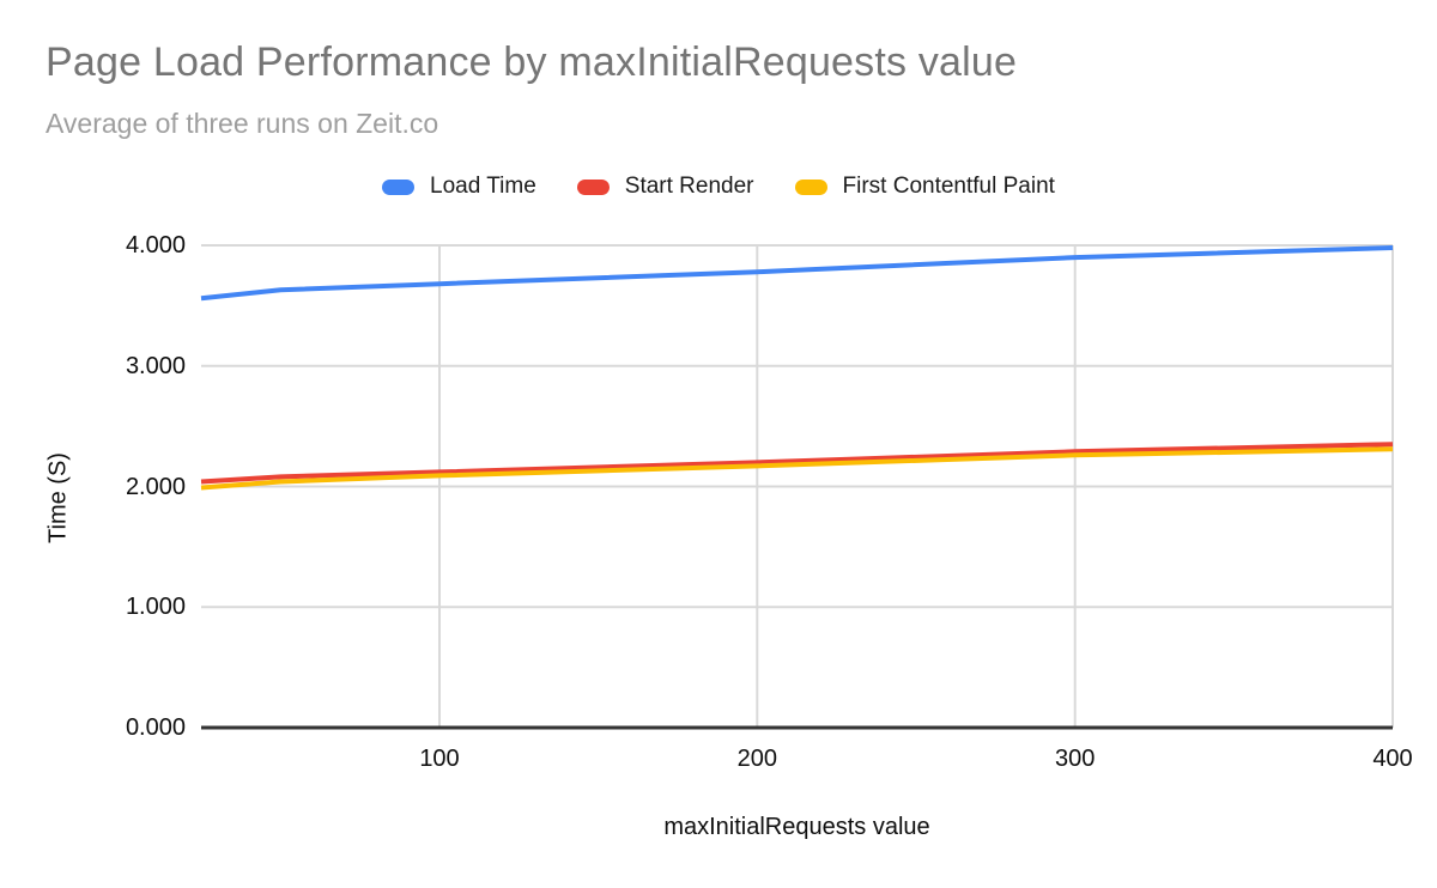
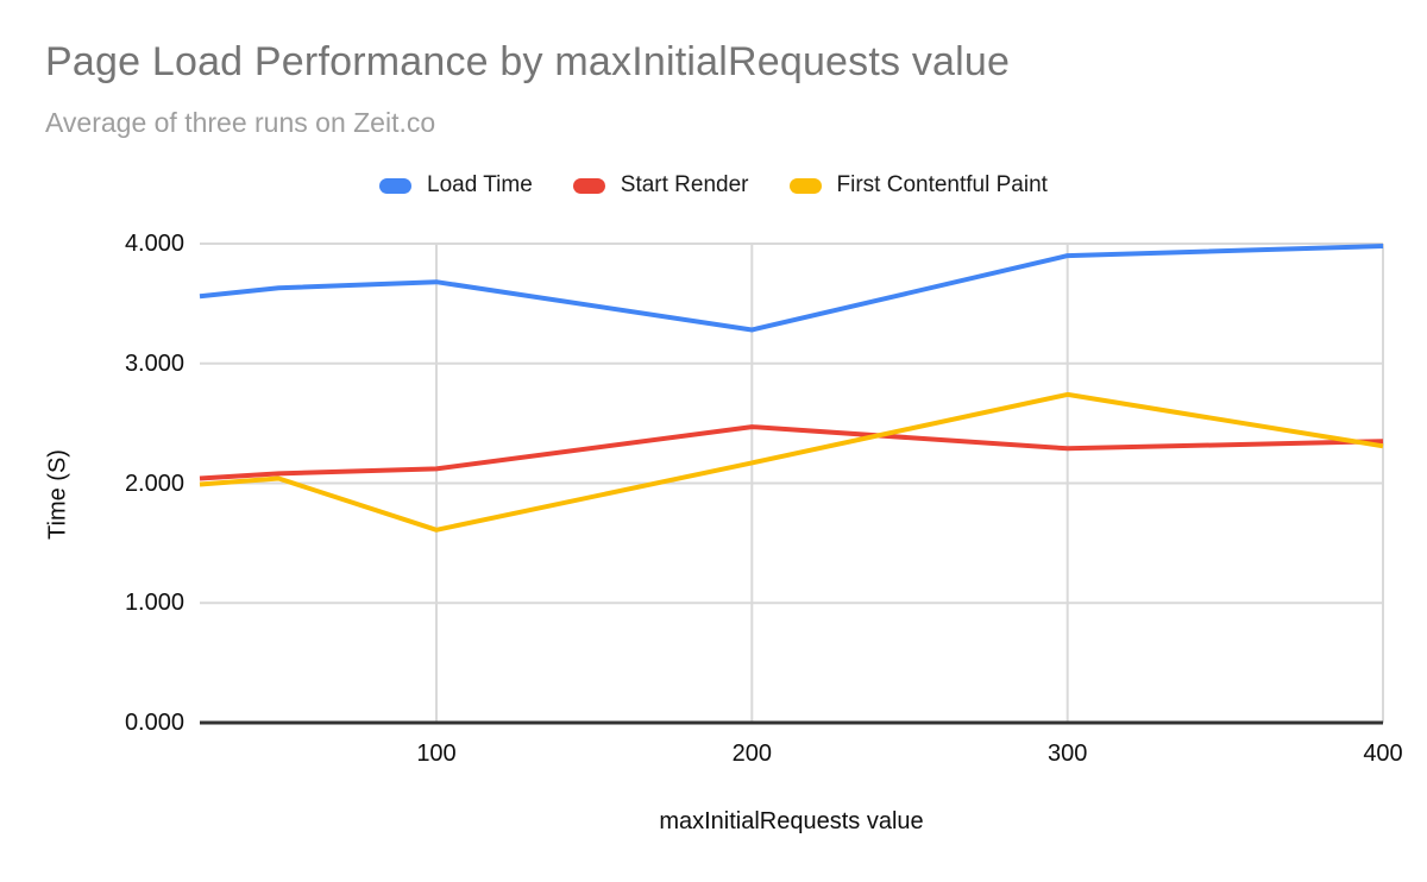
First Contentful Paint/100: 2.09 -> 1.61
Load Time/200: 3.78 -> 3.28
Start Render/200: 2.20 -> 2.47
First Contentful Paint/300: 2.26 -> 2.74
